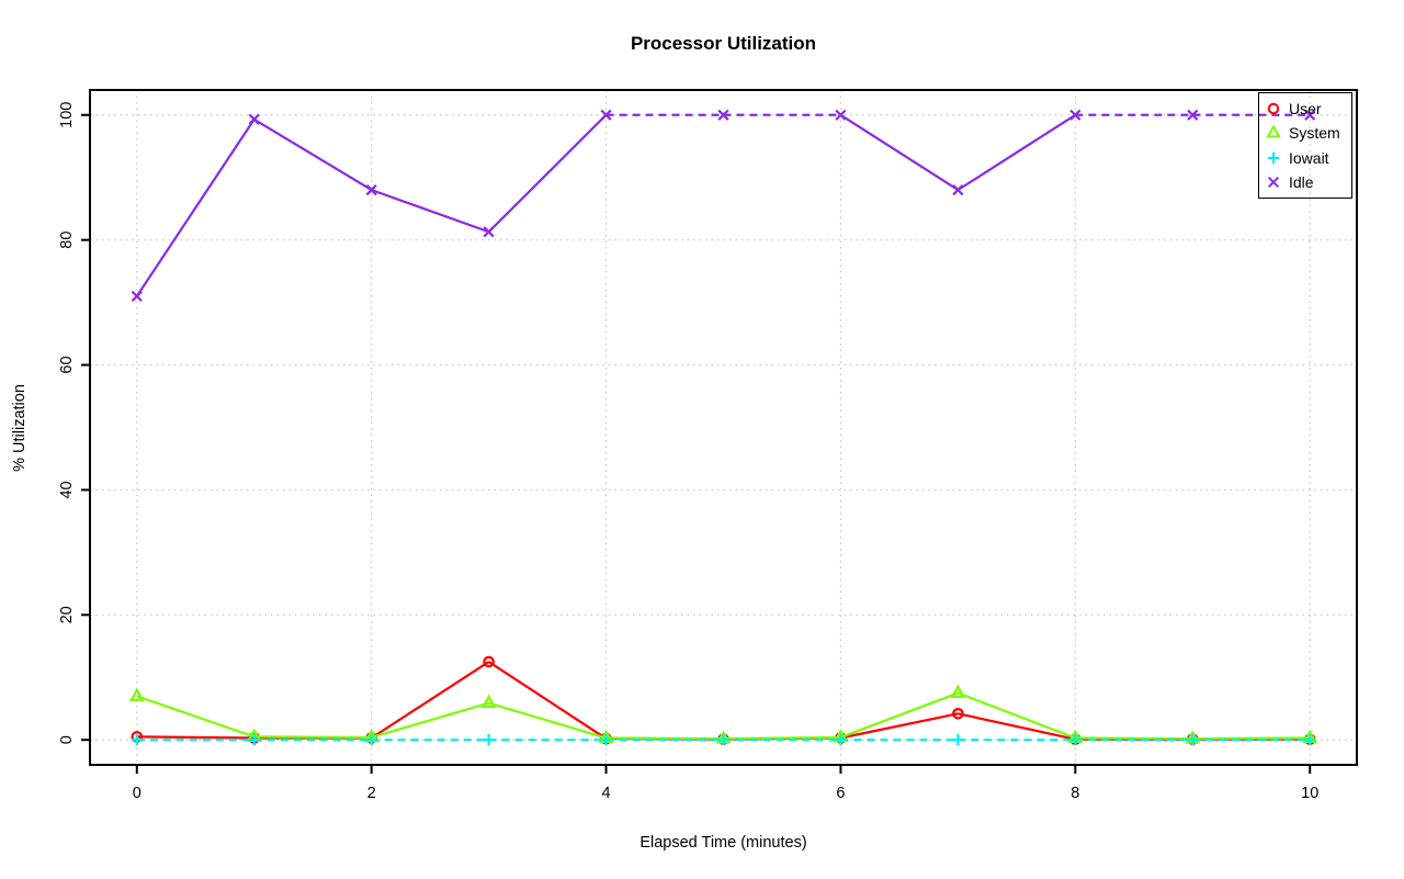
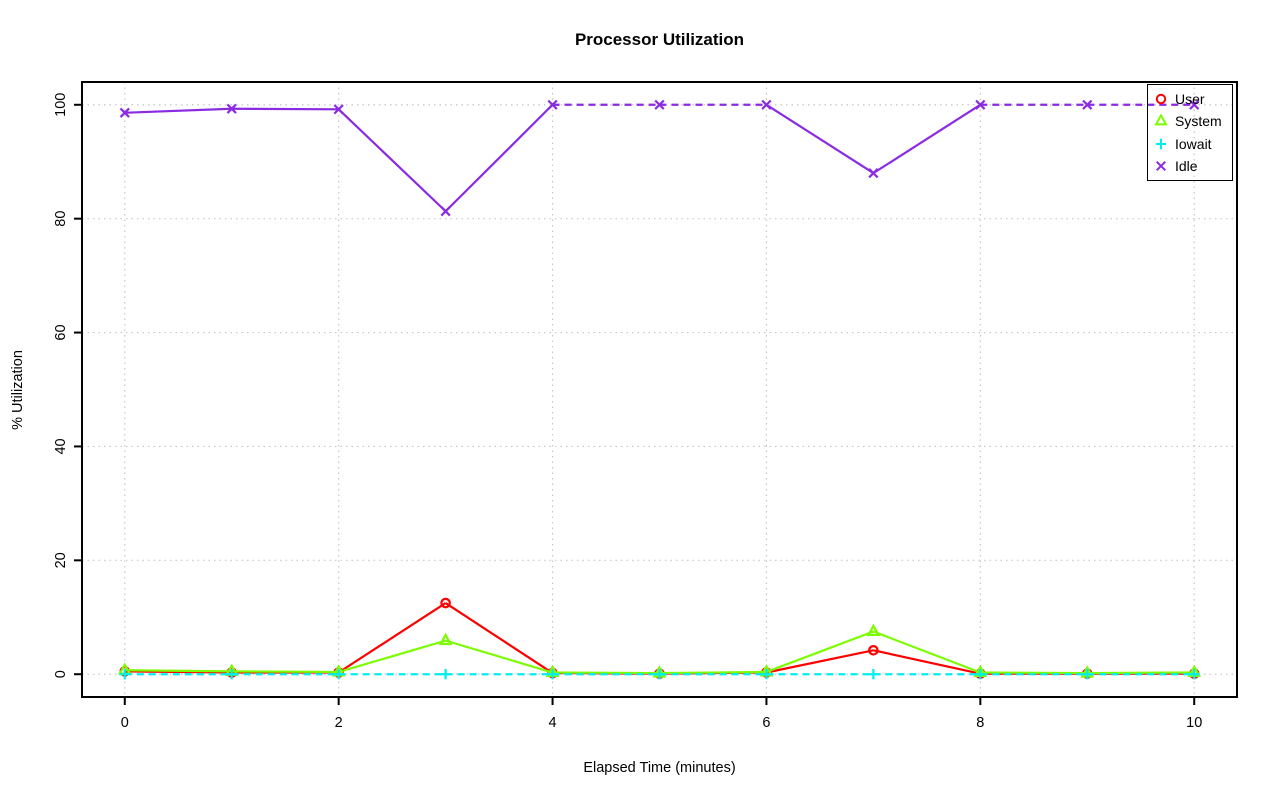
System/0: 7 -> 1
Idle/0: 71 -> 99
Idle/2: 88 -> 99
